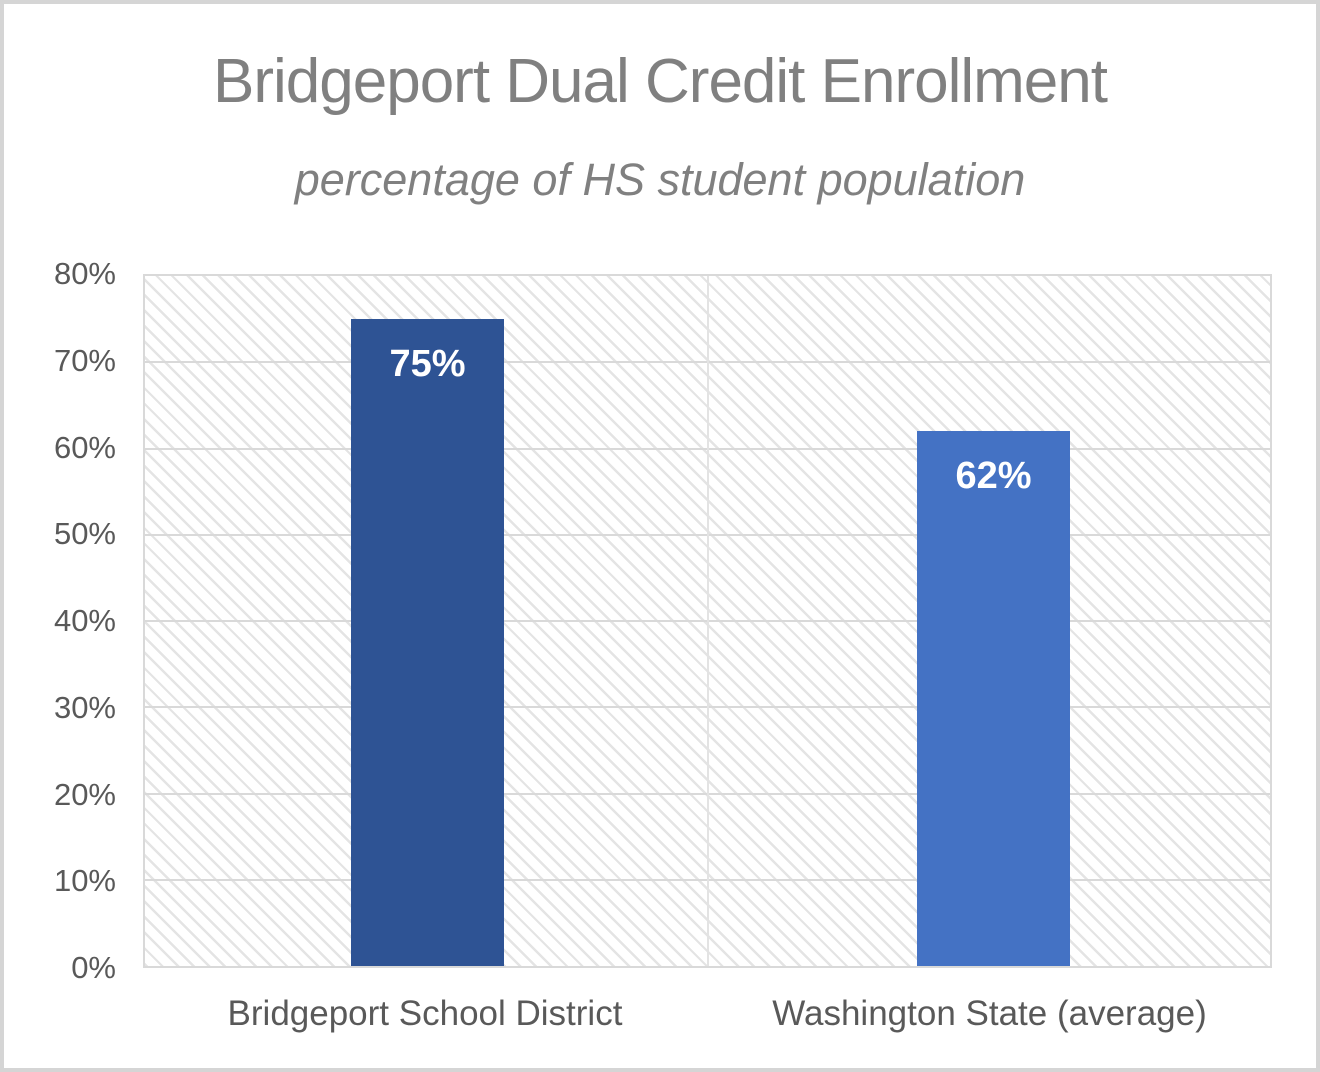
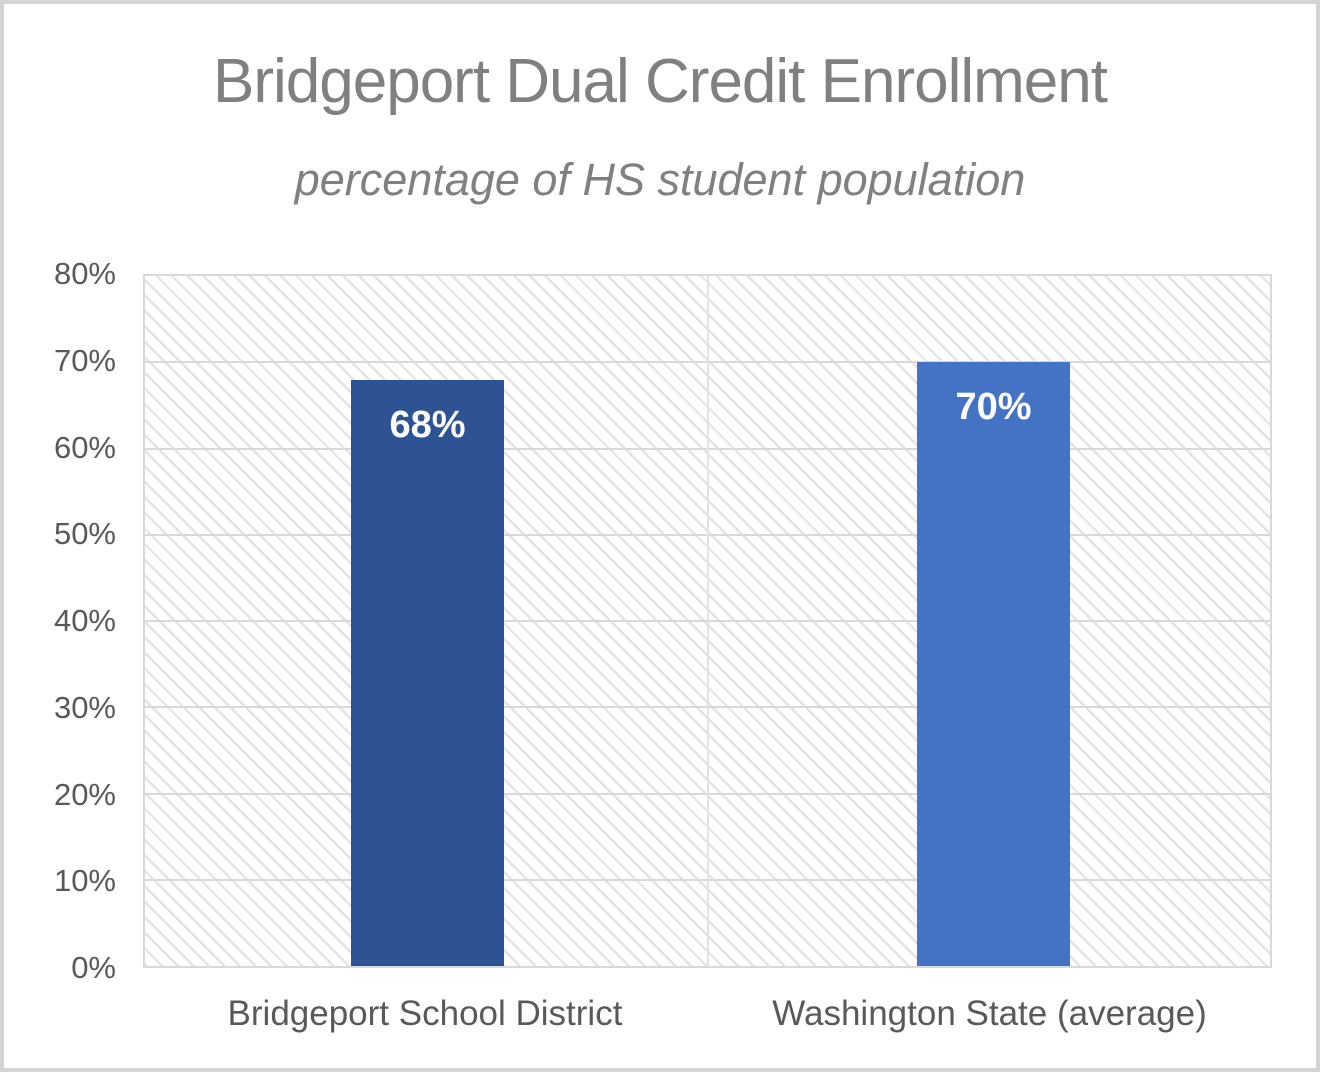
Bridgeport School District: 75% -> 68%
Washington State (average): 62% -> 70%
